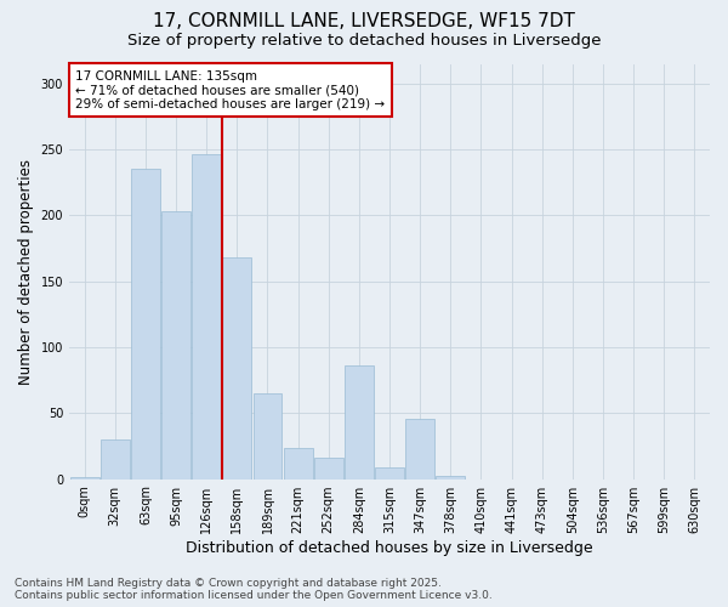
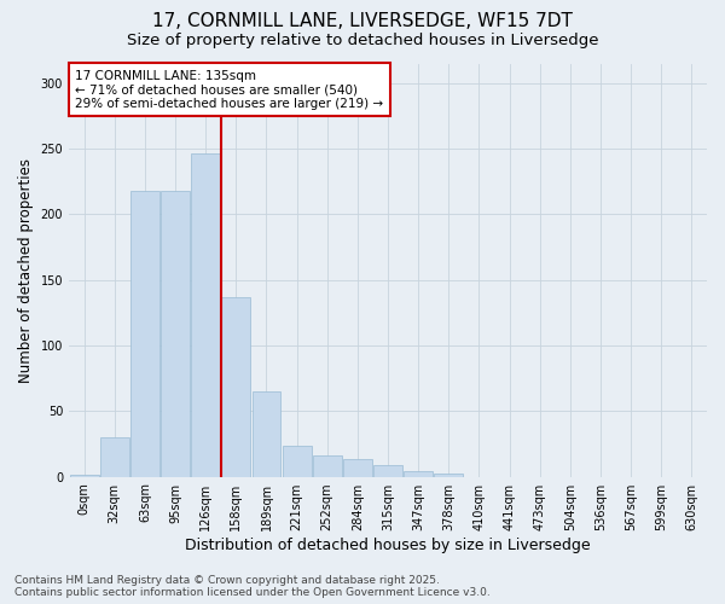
63sqm: 235 -> 218
95sqm: 203 -> 218
158sqm: 168 -> 137
284sqm: 86 -> 13
347sqm: 46 -> 4
